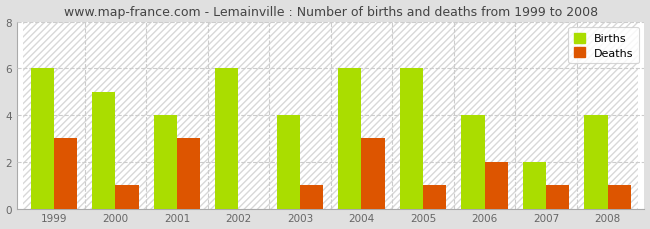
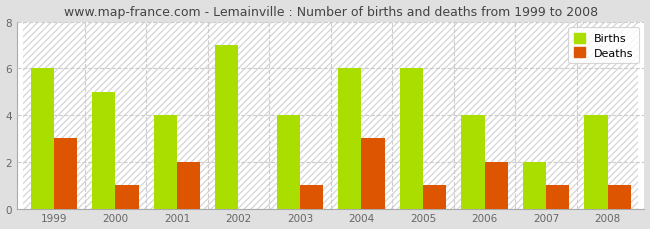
Deaths/2001: 3 -> 2
Births/2002: 6 -> 7
